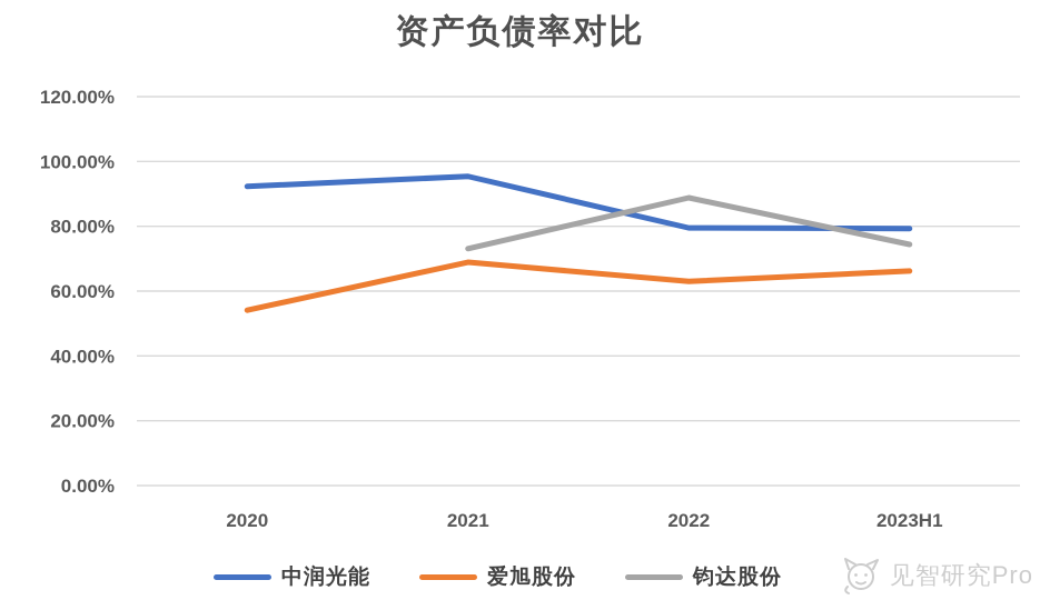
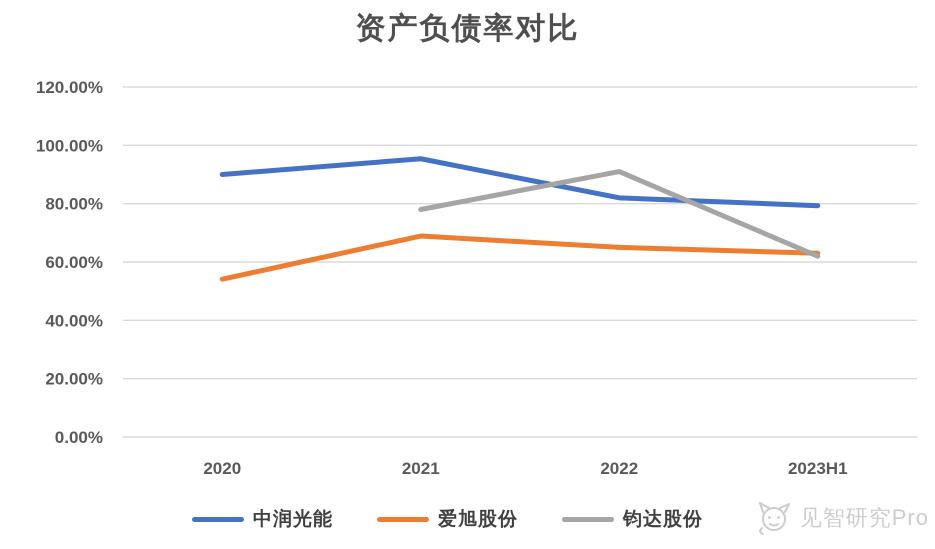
中润光能/2020: 92% -> 90%
钧达股份/2021: 73% -> 78%
中润光能/2022: 80% -> 82%
爱旭股份/2022: 63% -> 65%
钧达股份/2022: 89% -> 91%
爱旭股份/2023H1: 66% -> 63%
钧达股份/2023H1: 74% -> 62%
